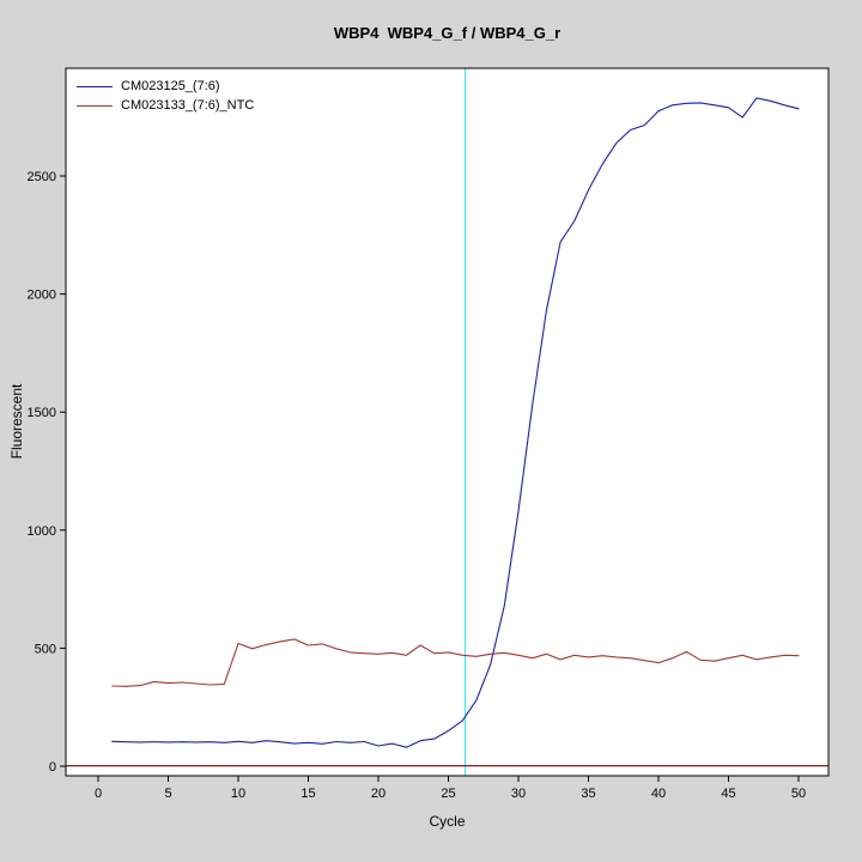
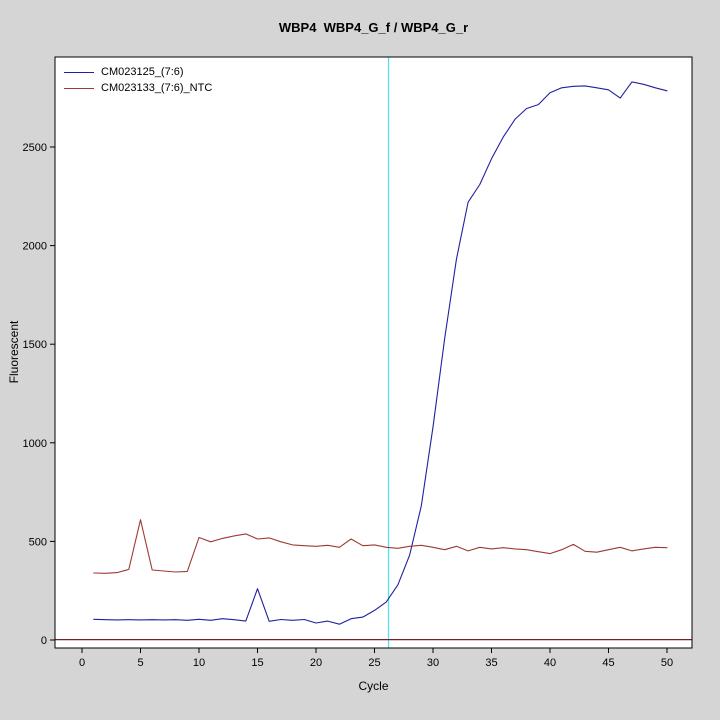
CM023133_(7:6)_NTC/5: 350 -> 610
CM023125_(7:6)/15: 100 -> 260
